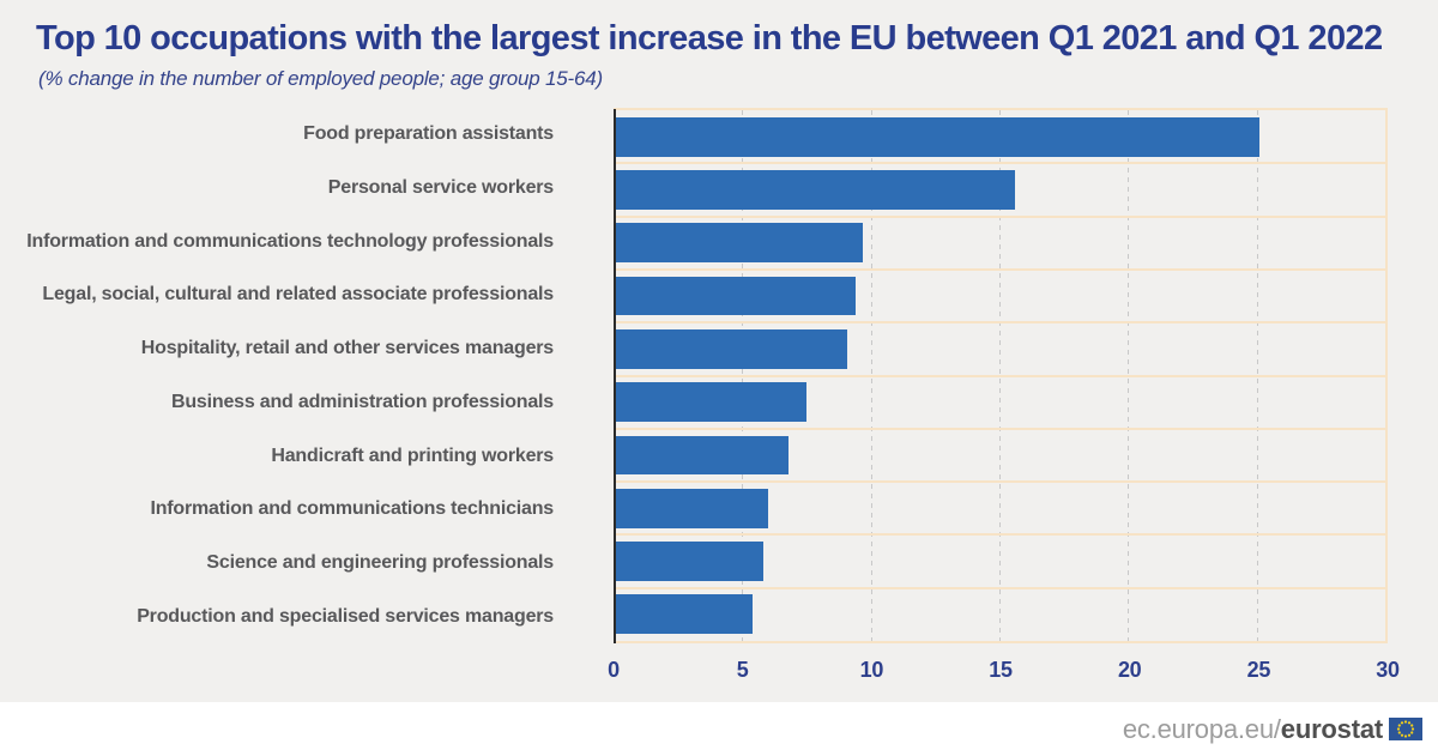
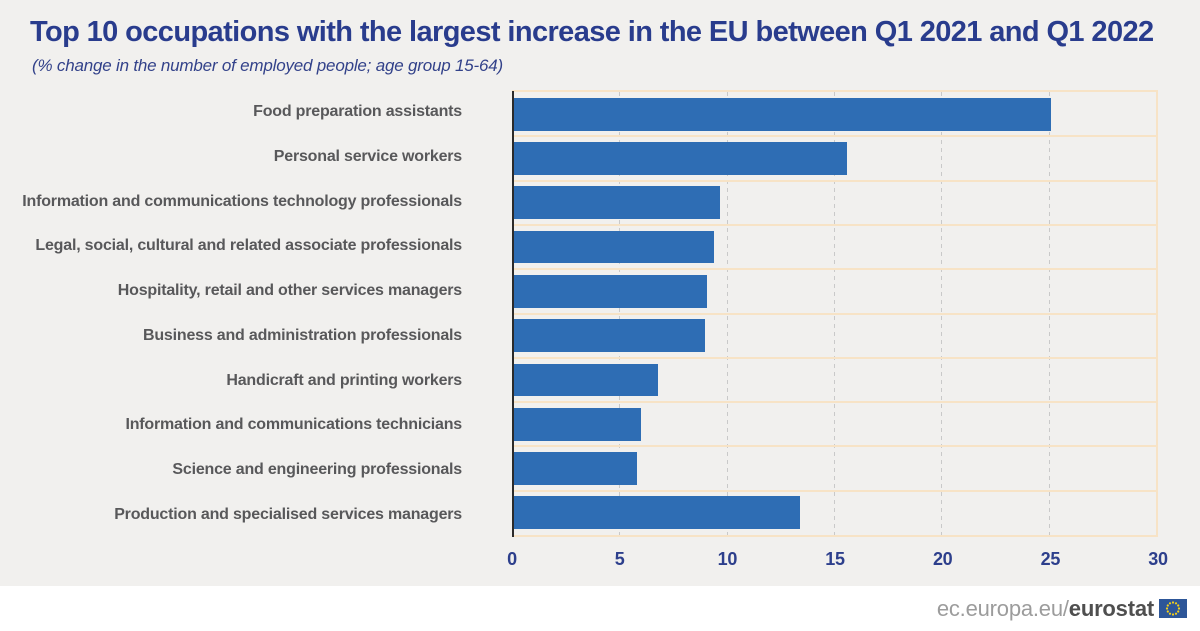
Business and administration professionals: 7.5 -> 9.0
Production and specialised services managers: 5.4 -> 13.4
